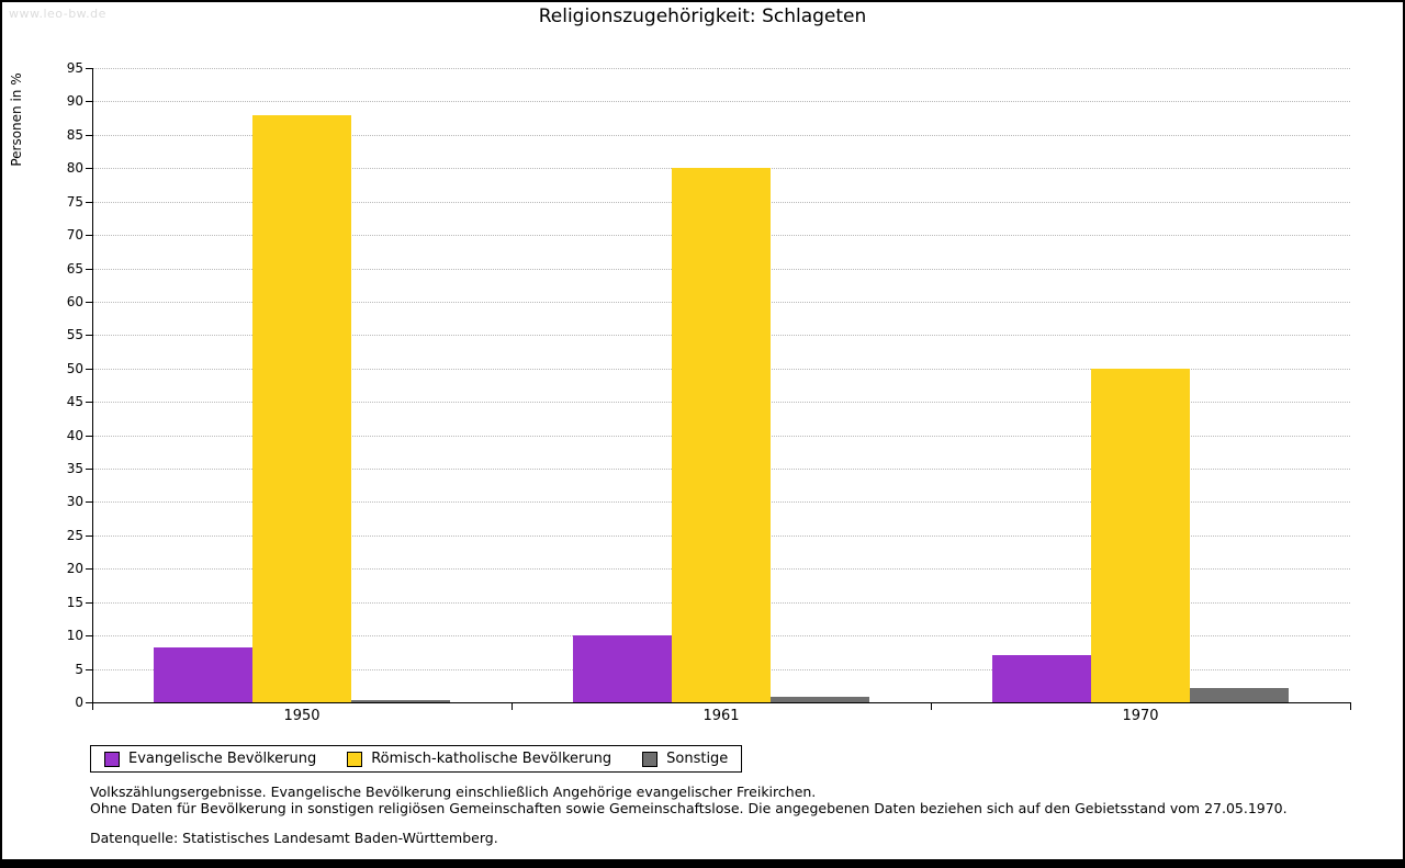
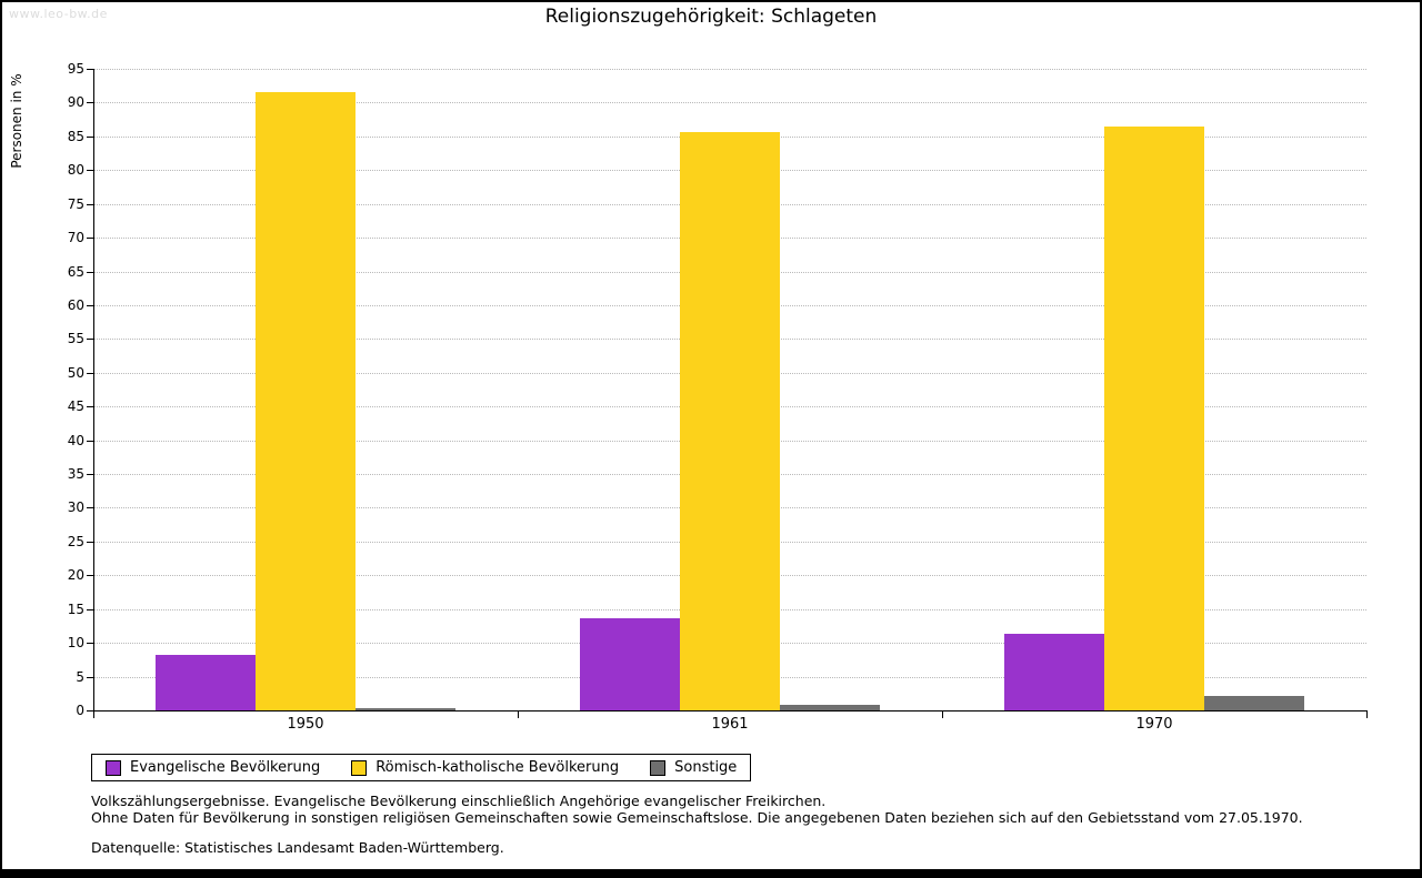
Römisch-katholische Bevölkerung/1950: 88 -> 92
Evangelische Bevölkerung/1961: 10 -> 14
Römisch-katholische Bevölkerung/1961: 80 -> 86
Evangelische Bevölkerung/1970: 7 -> 11
Römisch-katholische Bevölkerung/1970: 50 -> 86
